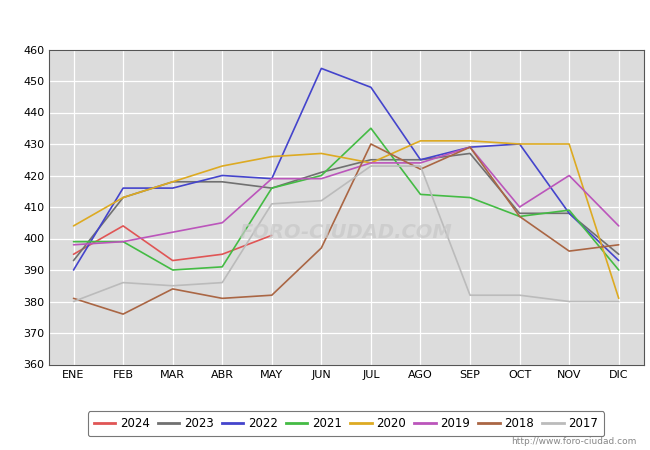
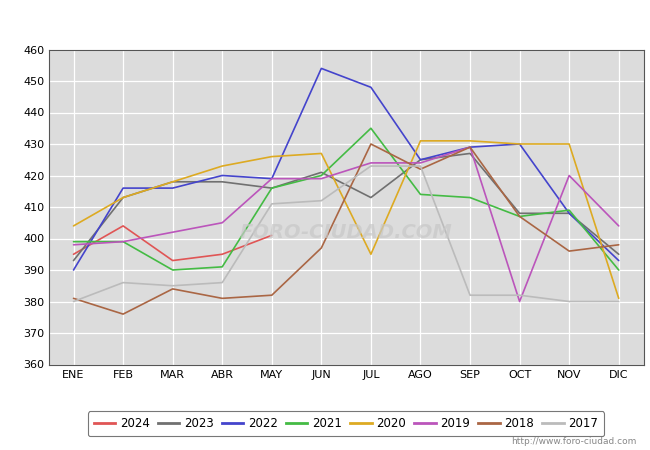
2023/JUL: 425 -> 413
2020/JUL: 424 -> 395
2019/OCT: 410 -> 380
